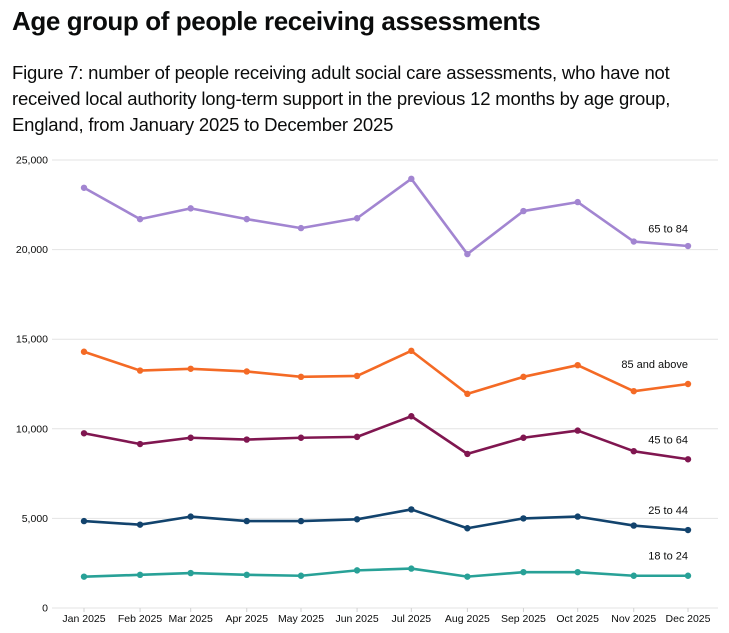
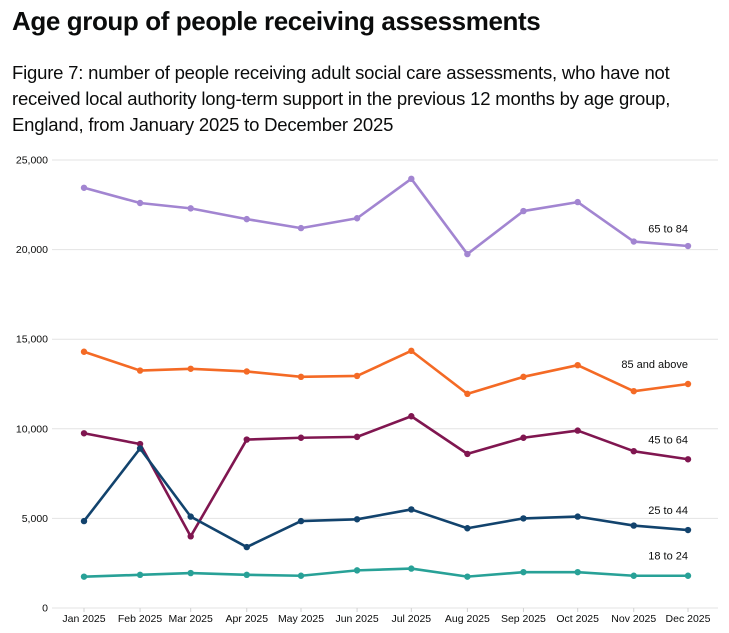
65 to 84/Feb 2025: 21700 -> 22600
25 to 44/Feb 2025: 4600 -> 8900
45 to 64/Mar 2025: 9500 -> 4000
25 to 44/Apr 2025: 4800 -> 3400
